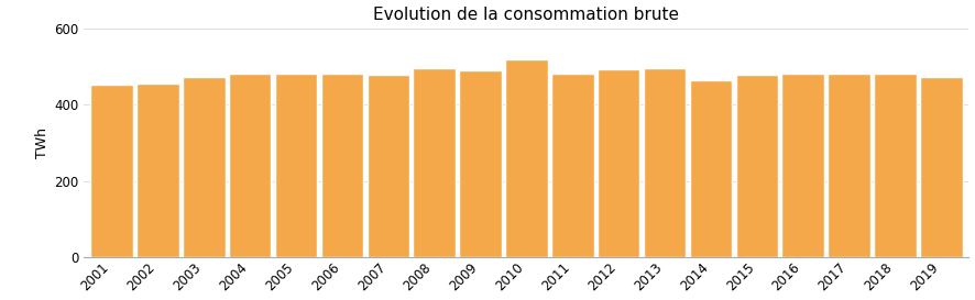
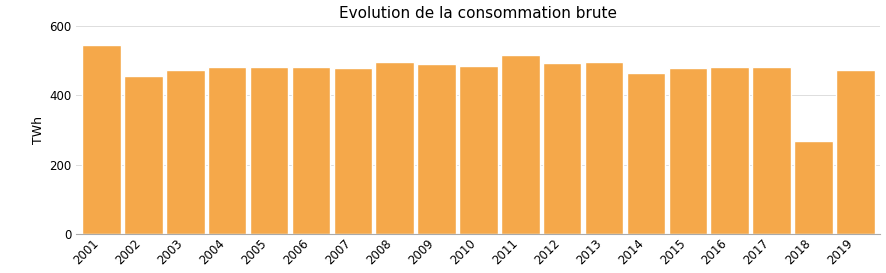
2001: 452 -> 545
2010: 519 -> 485
2011: 482 -> 515
2018: 482 -> 270
